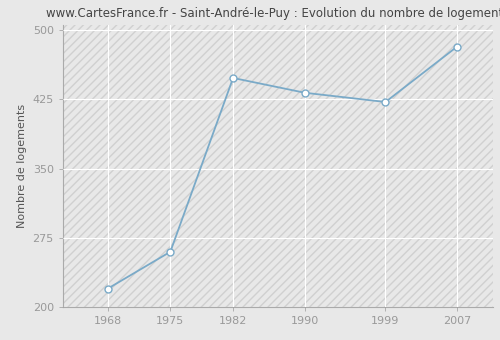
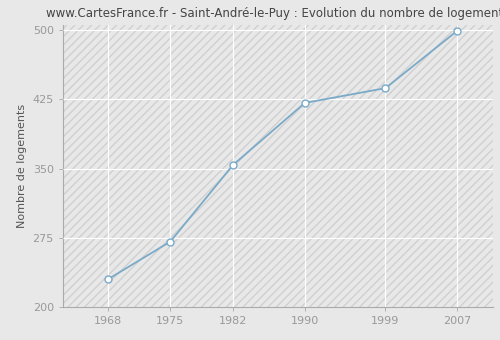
1968: 220 -> 230
1975: 260 -> 271
1982: 448 -> 354
1990: 432 -> 421
1999: 422 -> 437
2007: 482 -> 499
